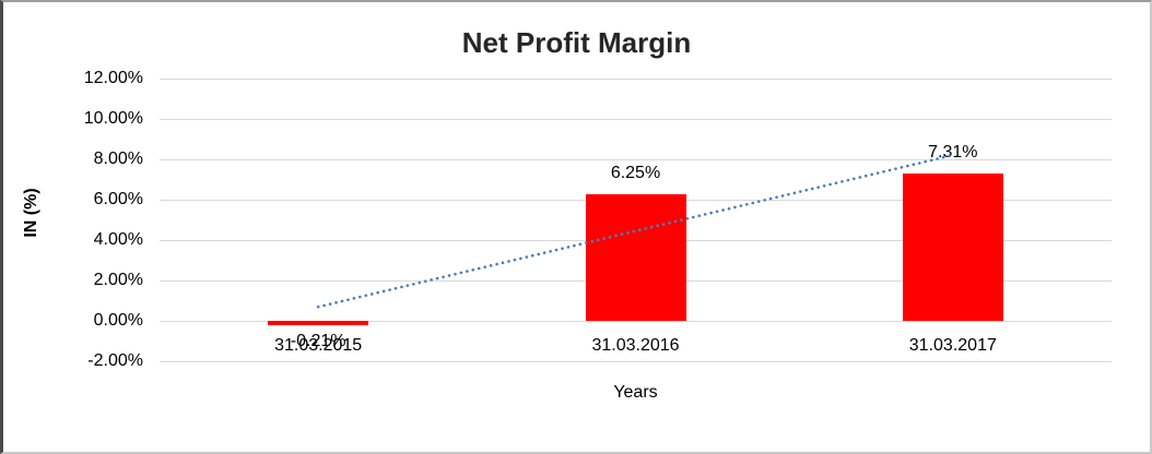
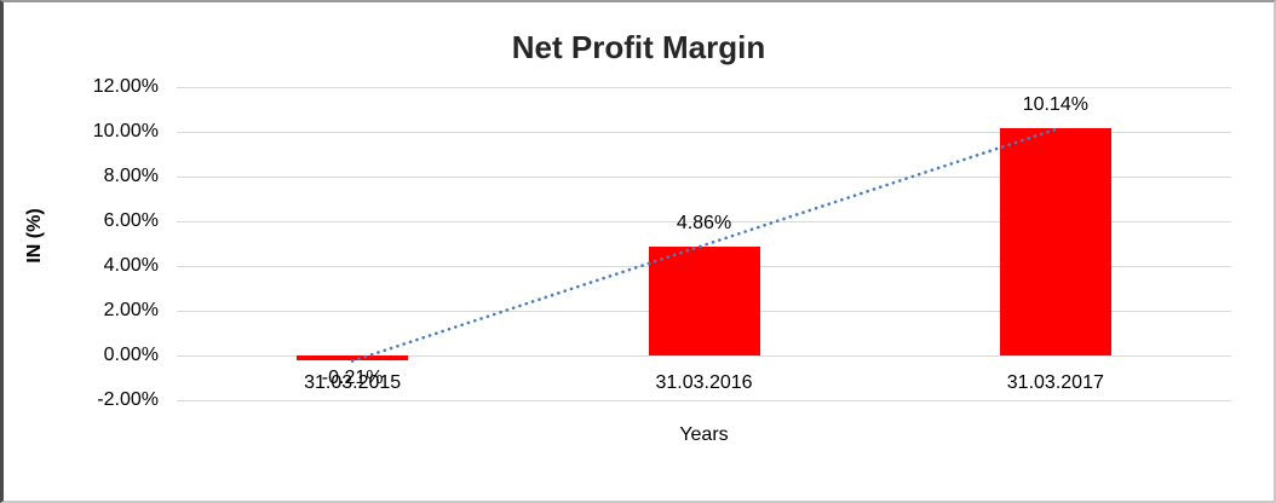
31.03.2016: 6.25% -> 4.86%
31.03.2017: 7.31% -> 10.14%
